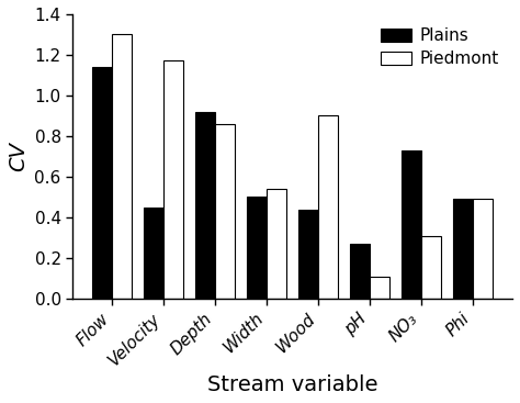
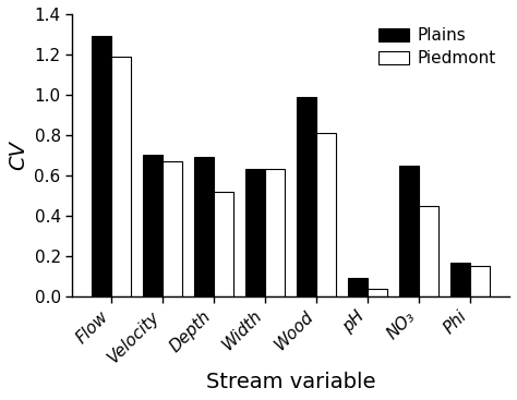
Plains/Flow: 1.14 -> 1.29
Piedmont/Flow: 1.30 -> 1.19
Plains/Velocity: 0.45 -> 0.70
Piedmont/Velocity: 1.17 -> 0.67
Plains/Depth: 0.92 -> 0.69
Piedmont/Depth: 0.86 -> 0.52
Plains/Width: 0.50 -> 0.63
Piedmont/Width: 0.54 -> 0.63
Plains/Wood: 0.44 -> 0.99
Piedmont/Wood: 0.90 -> 0.81
Plains/pH: 0.27 -> 0.09
Piedmont/pH: 0.11 -> 0.04
Plains/NO₃: 0.73 -> 0.65
Piedmont/NO₃: 0.31 -> 0.45
Plains/Phi: 0.49 -> 0.17
Piedmont/Phi: 0.49 -> 0.15
